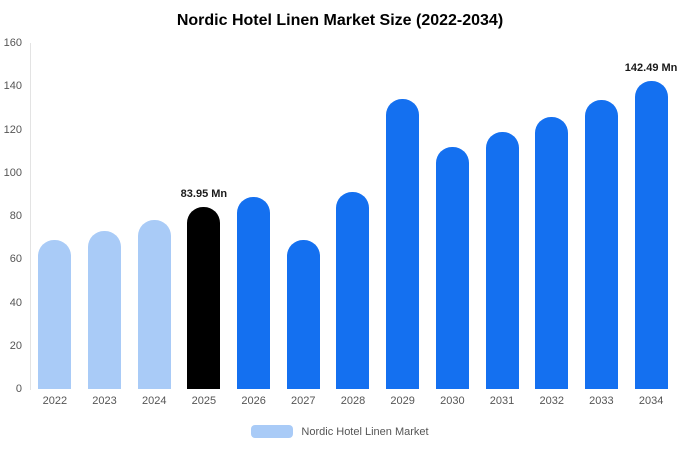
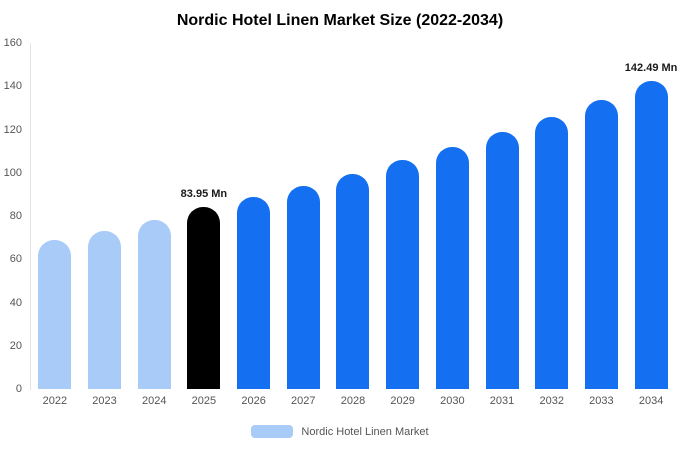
2027: 69 -> 94
2028: 91 -> 100
2029: 134 -> 106
